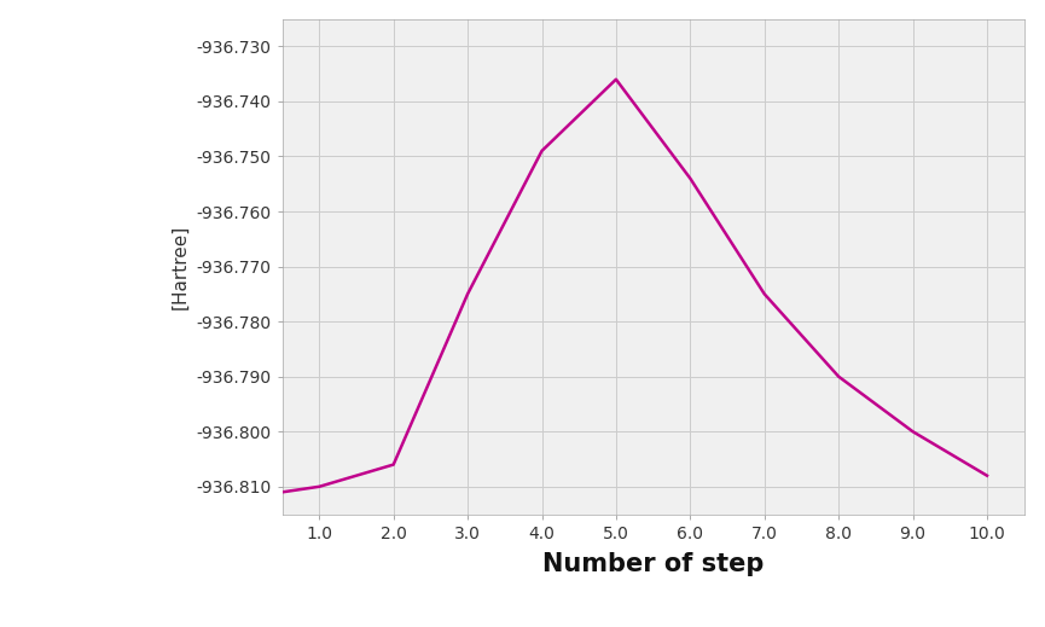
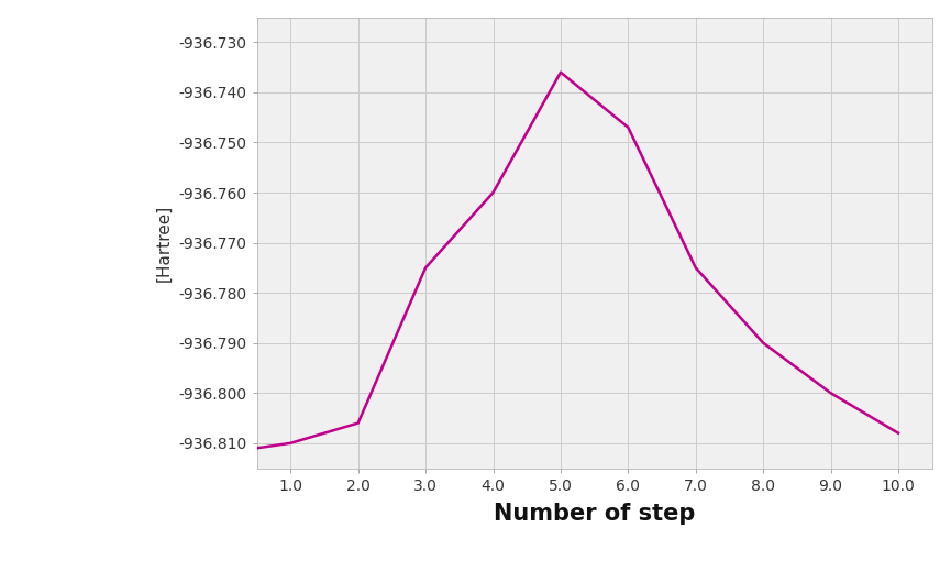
4.0: -936.749 -> -936.760
6.0: -936.754 -> -936.747
